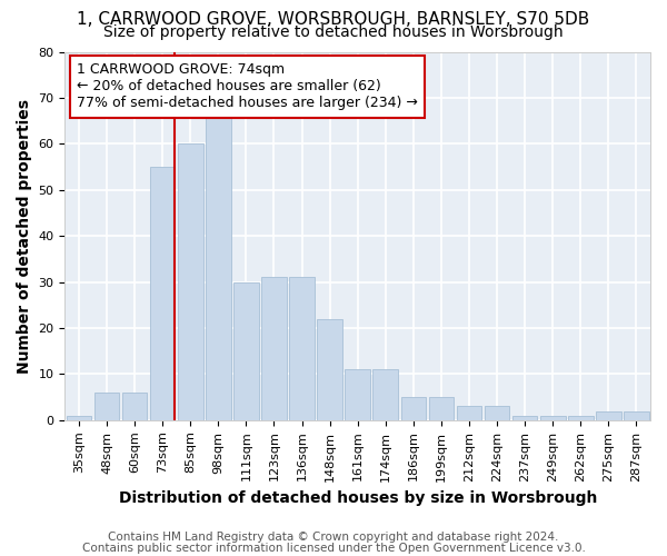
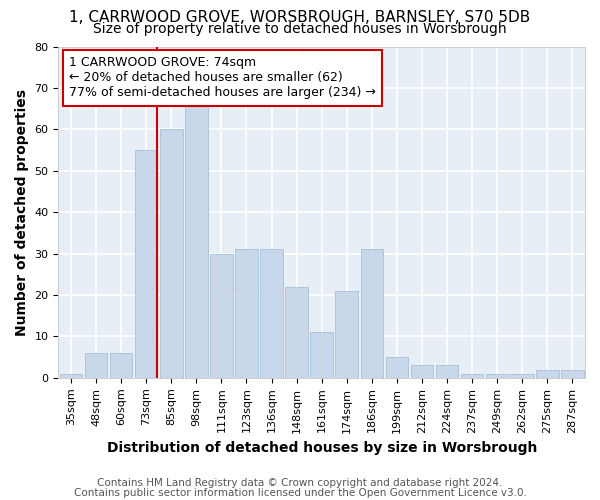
174sqm: 11 -> 21
186sqm: 5 -> 31
